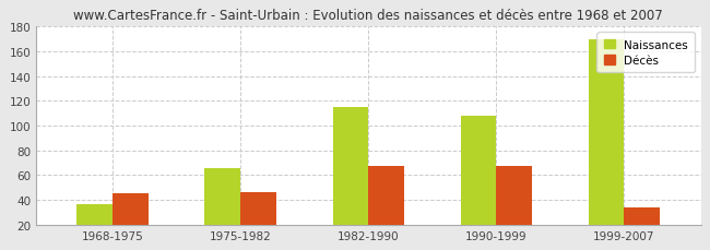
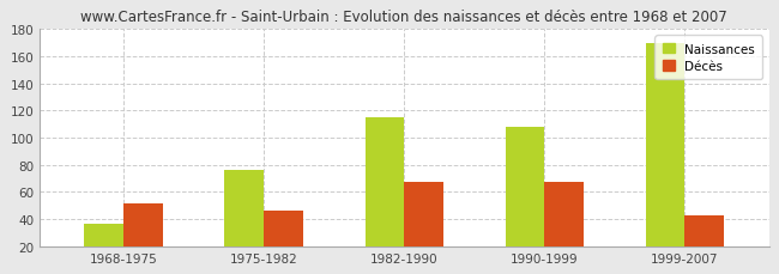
Décès/1968-1975: 45 -> 52
Naissances/1975-1982: 66 -> 76
Décès/1999-2007: 34 -> 43
